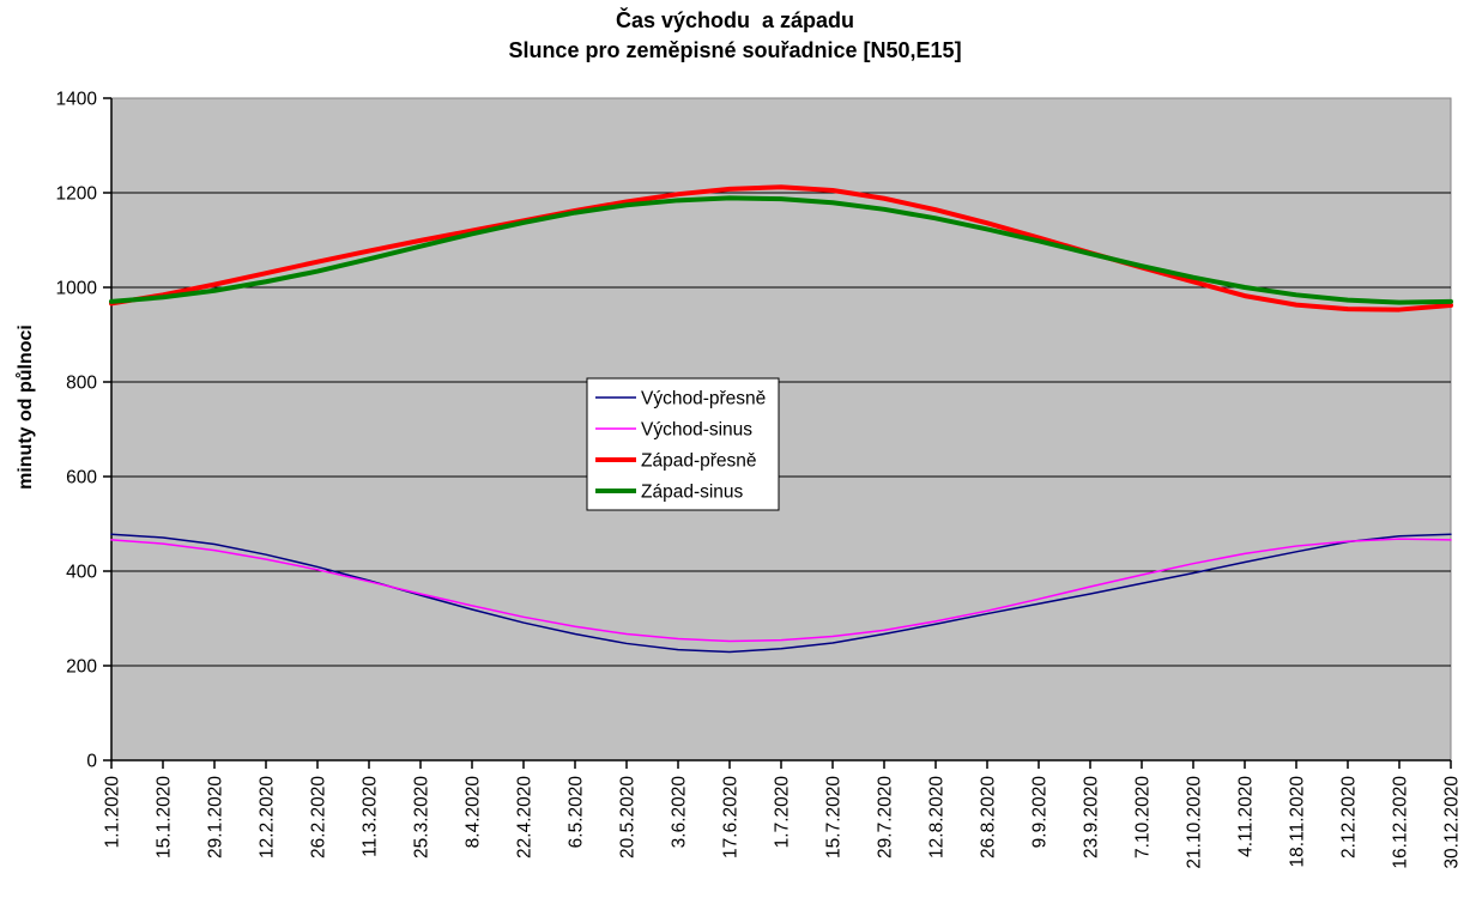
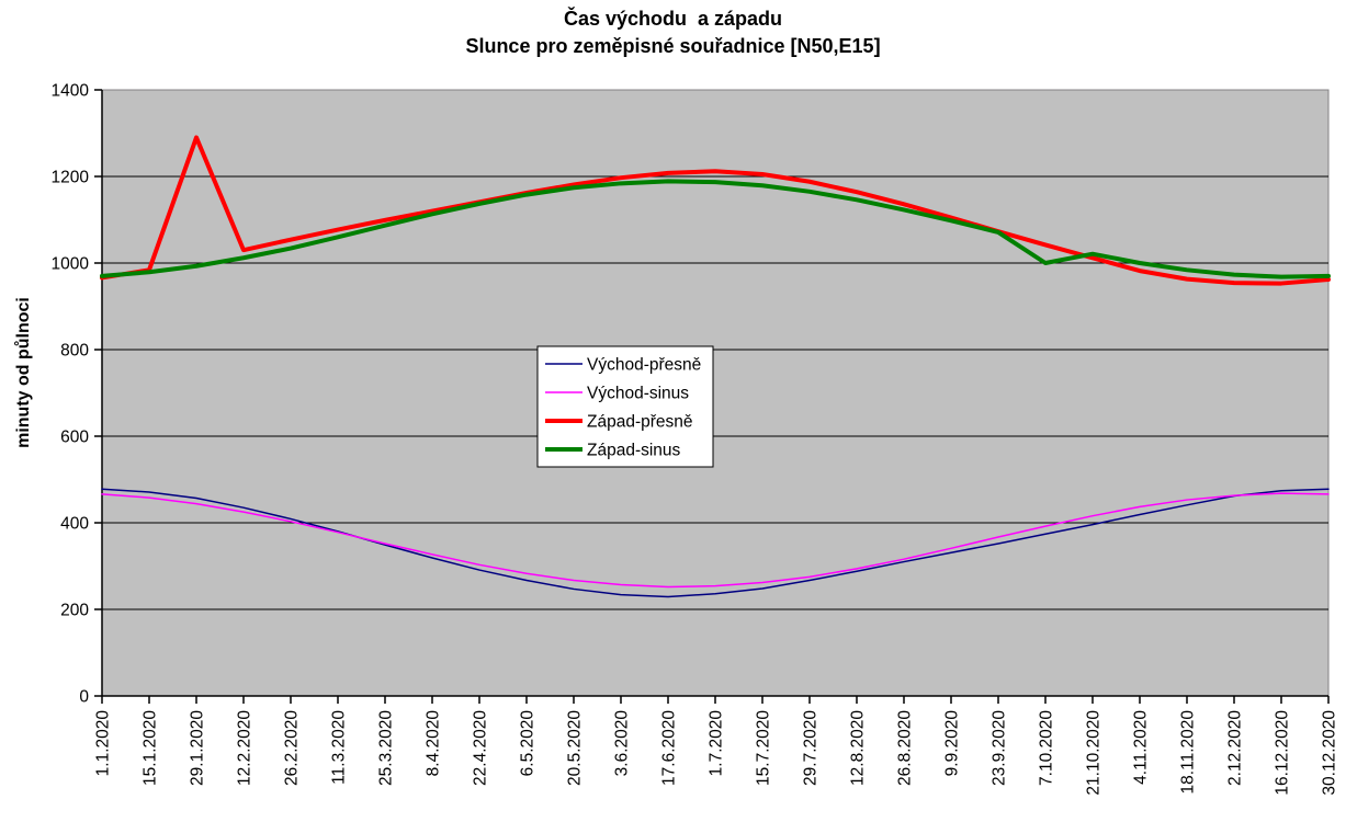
Západ-přesně/29.1.2020: 1010 -> 1290
Západ-sinus/7.10.2020: 1040 -> 1000
